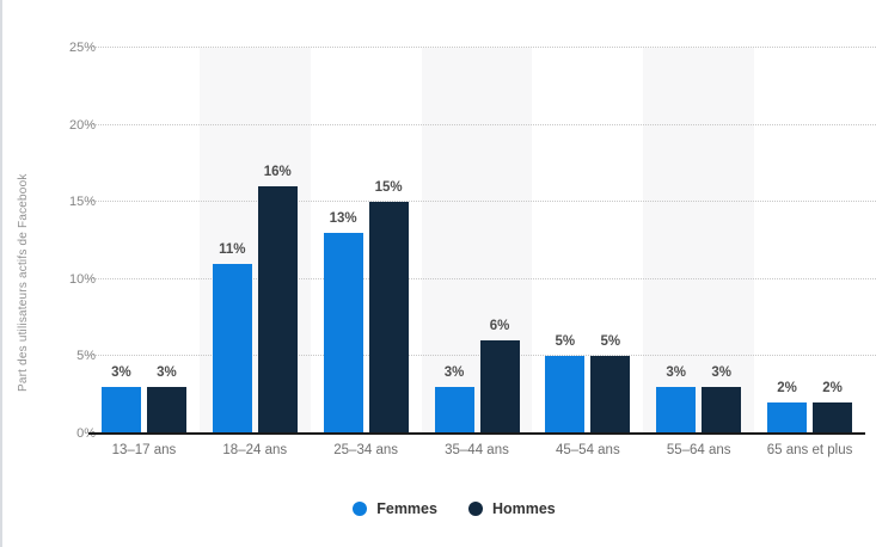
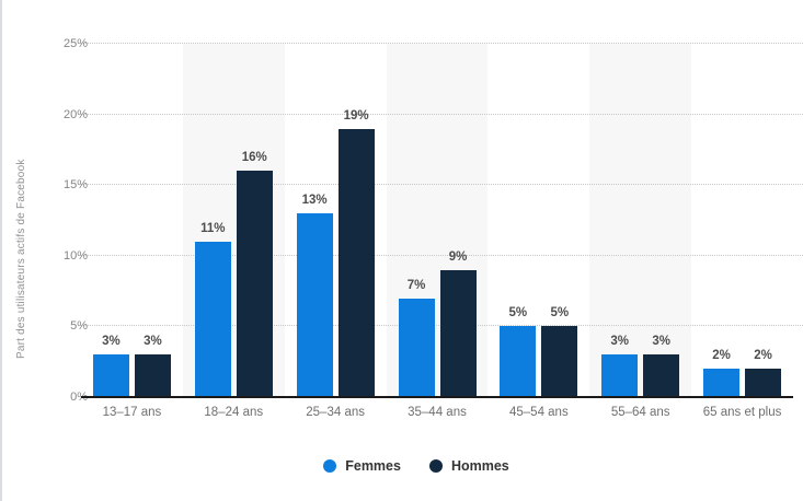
Hommes/25–34 ans: 15% -> 19%
Femmes/35–44 ans: 3% -> 7%
Hommes/35–44 ans: 6% -> 9%
